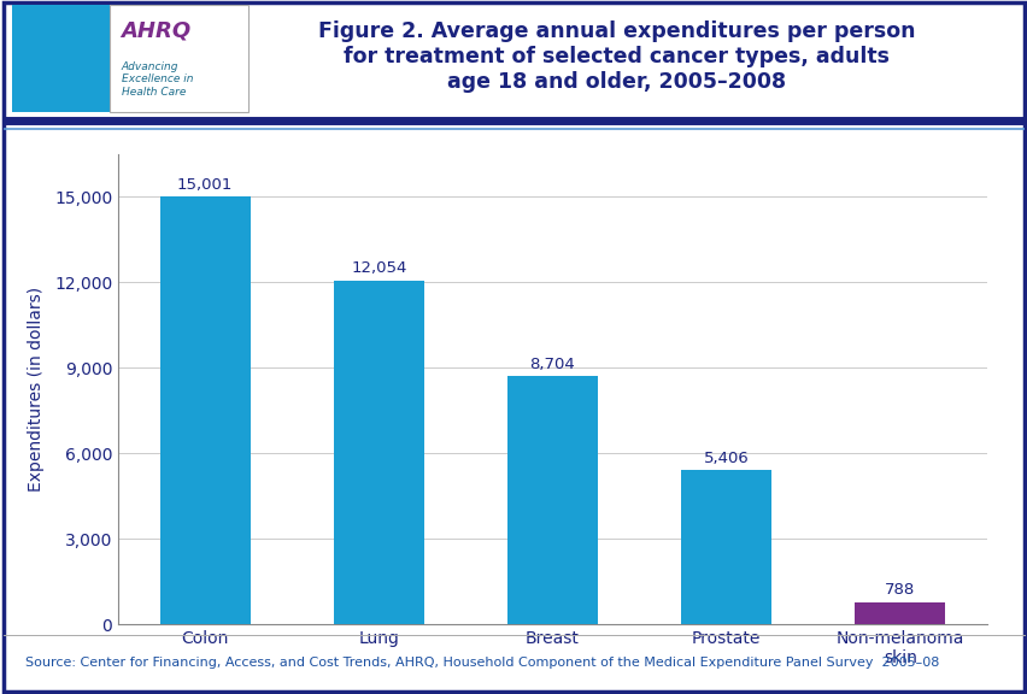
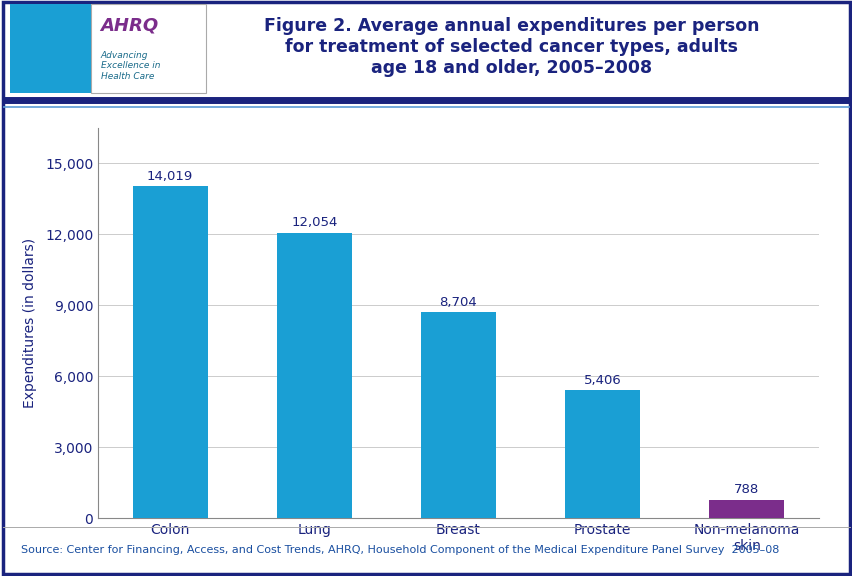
Colon: 15,001 -> 14,019
